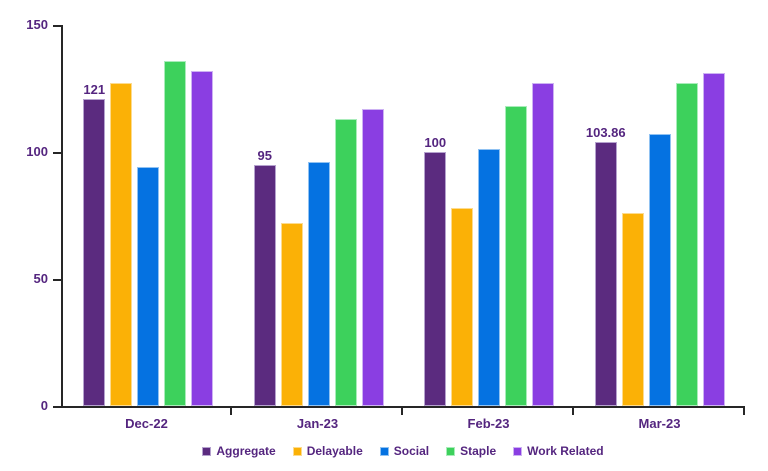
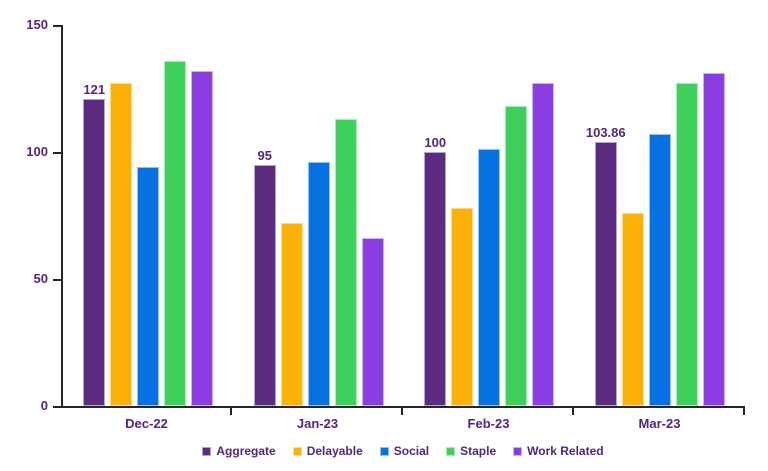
Work Related/Jan-23: 117 -> 66
